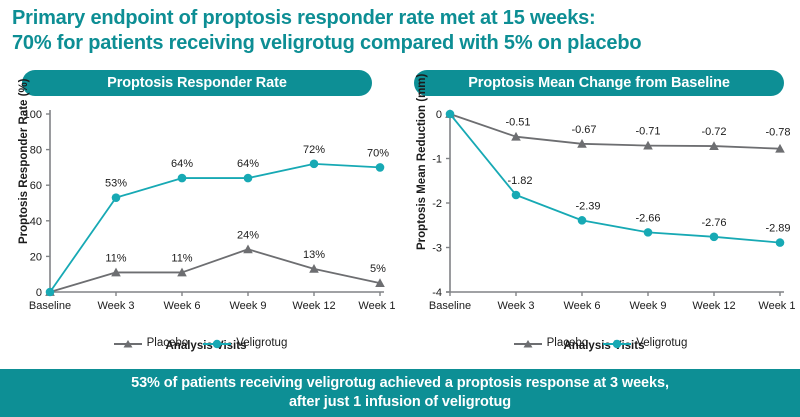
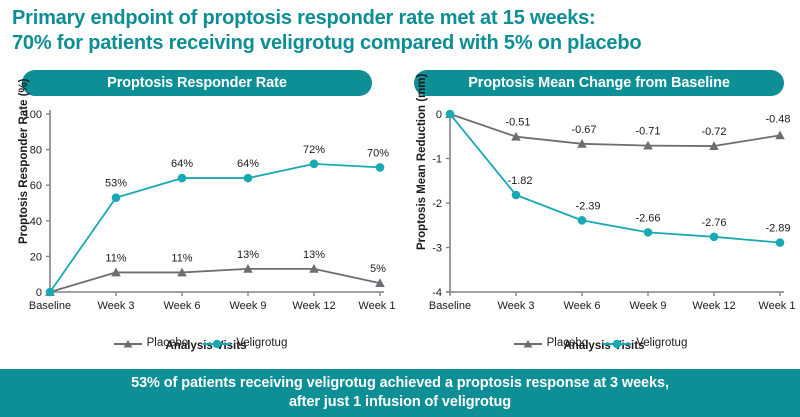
Proptosis Responder Rate/Placebo/Week 9: 24% -> 13%
Proptosis Mean Change from Baseline/Placebo/Week 15: -0.78 -> -0.48
